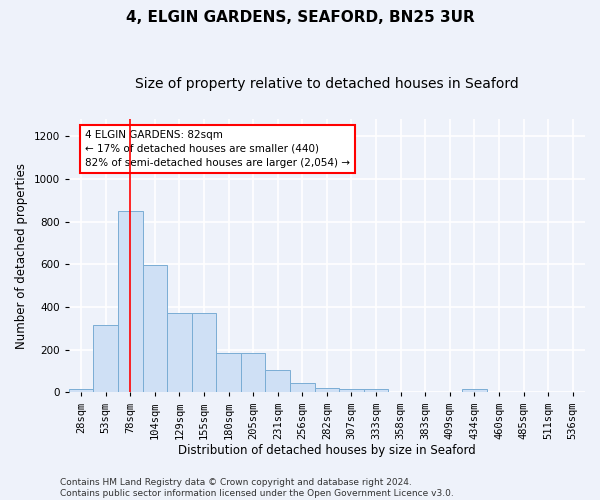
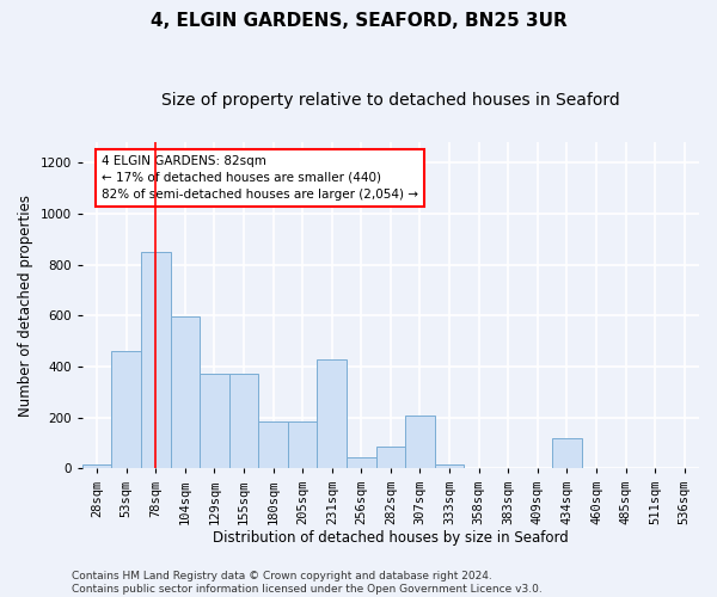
53sqm: 315 -> 460
231sqm: 105 -> 430
282sqm: 20 -> 85
307sqm: 15 -> 210
434sqm: 15 -> 120
